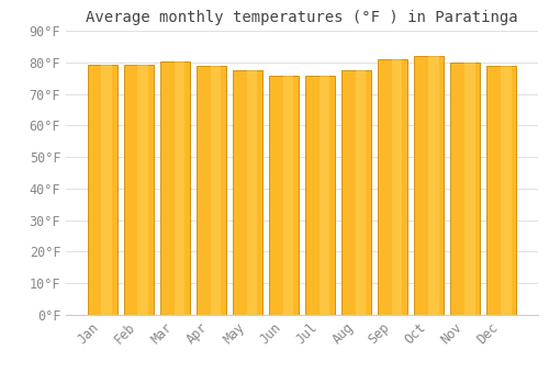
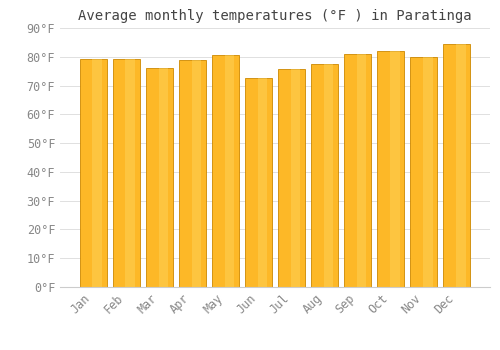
Mar: 80.1°F -> 76.0°F
May: 77.4°F -> 80.5°F
Jun: 75.9°F -> 72.5°F
Dec: 78.8°F -> 84.5°F
